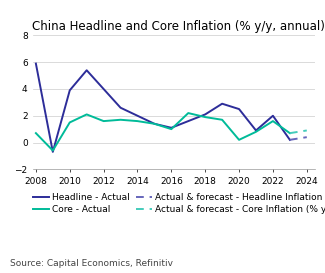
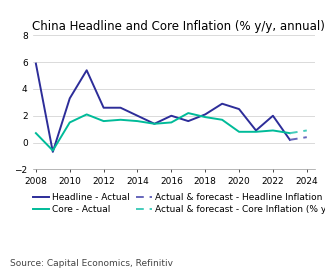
Headline - Actual/2010: 3.9 -> 3.3
Headline - Actual/2012: 4.0 -> 2.6
Headline - Actual/2016: 1.1 -> 2.0
Core - Actual/2016: 1.0 -> 1.5
Core - Actual/2020: 0.2 -> 0.8
Core - Actual/2022: 1.6 -> 0.9
